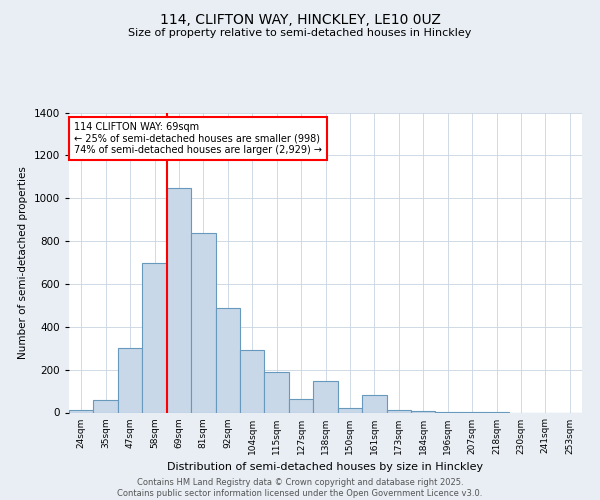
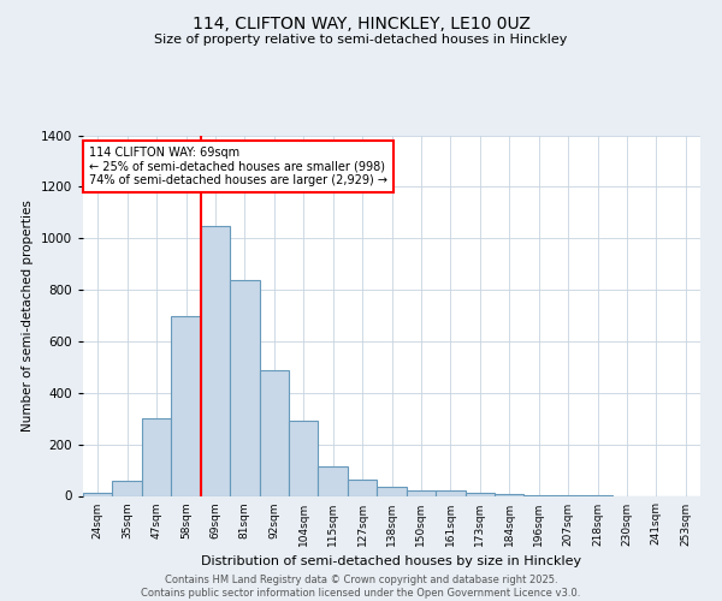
115sqm: 190 -> 115
138sqm: 145 -> 35
161sqm: 80 -> 20
